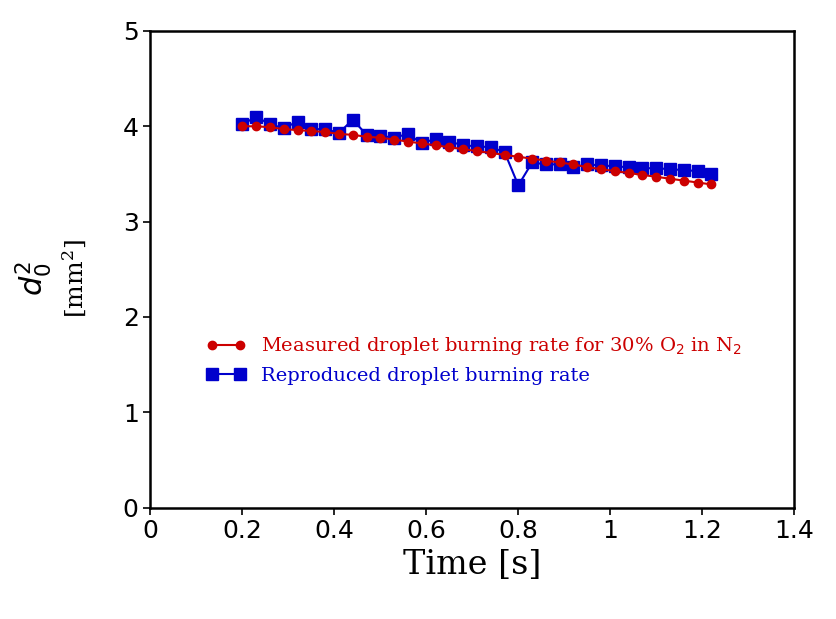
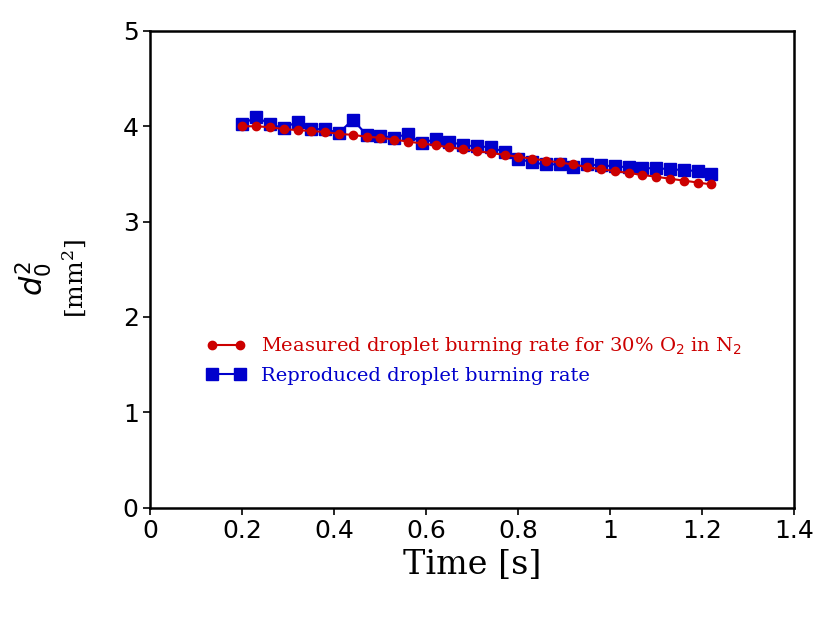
Reproduced droplet burning rate/0.8: 3.38 -> 3.66
